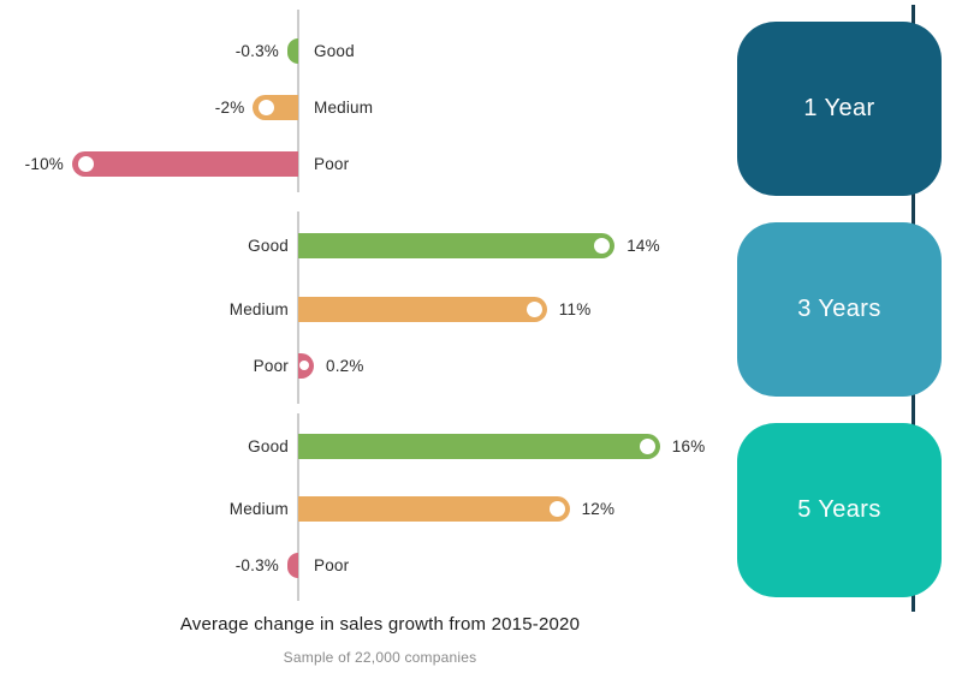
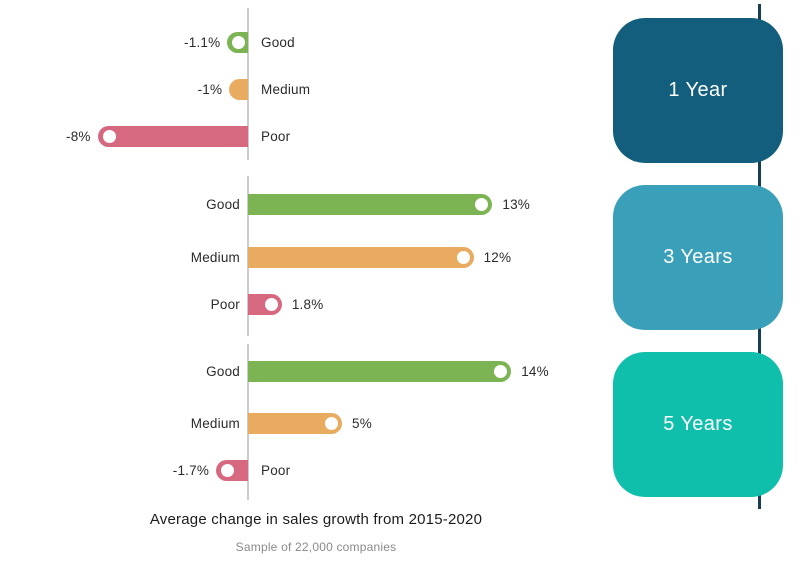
1 Year/Good: -0.3% -> -1.1%
3 Years/Good: 14% -> 13%
5 Years/Good: 16% -> 14%
1 Year/Medium: -2% -> -1%
3 Years/Medium: 11% -> 12%
5 Years/Medium: 12% -> 5%
1 Year/Poor: -10% -> -8%
3 Years/Poor: 0.2% -> 1.8%
5 Years/Poor: -0.3% -> -1.7%
